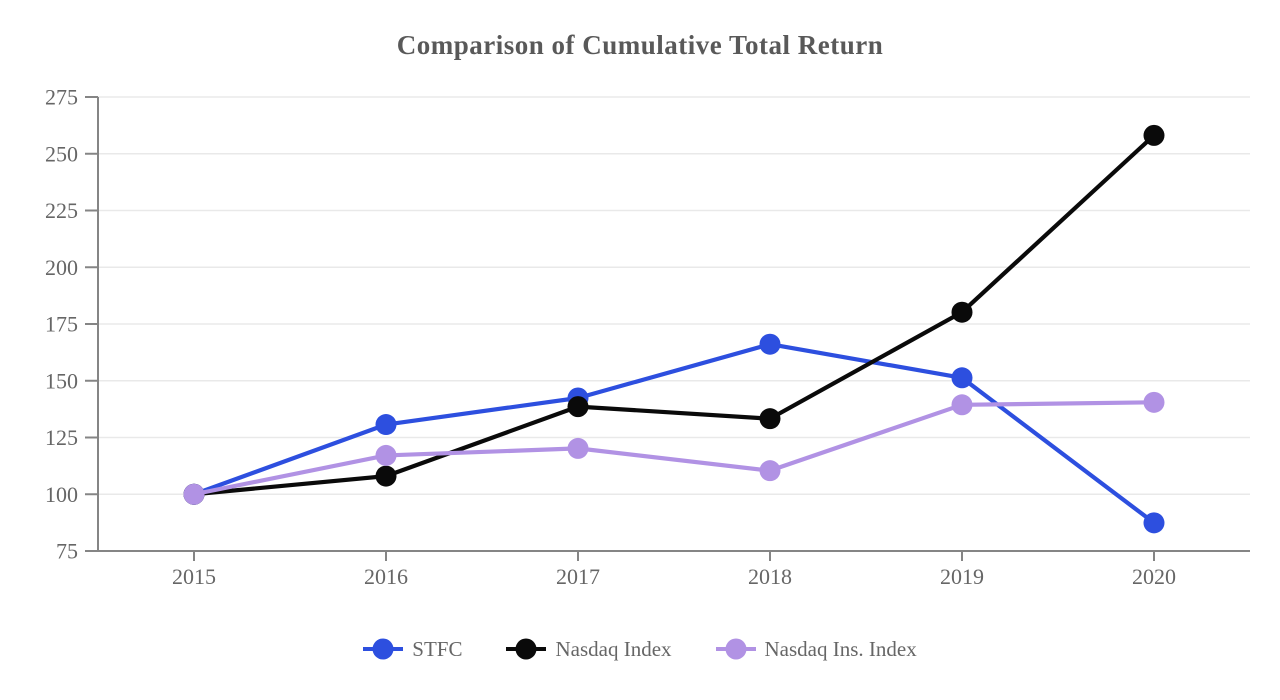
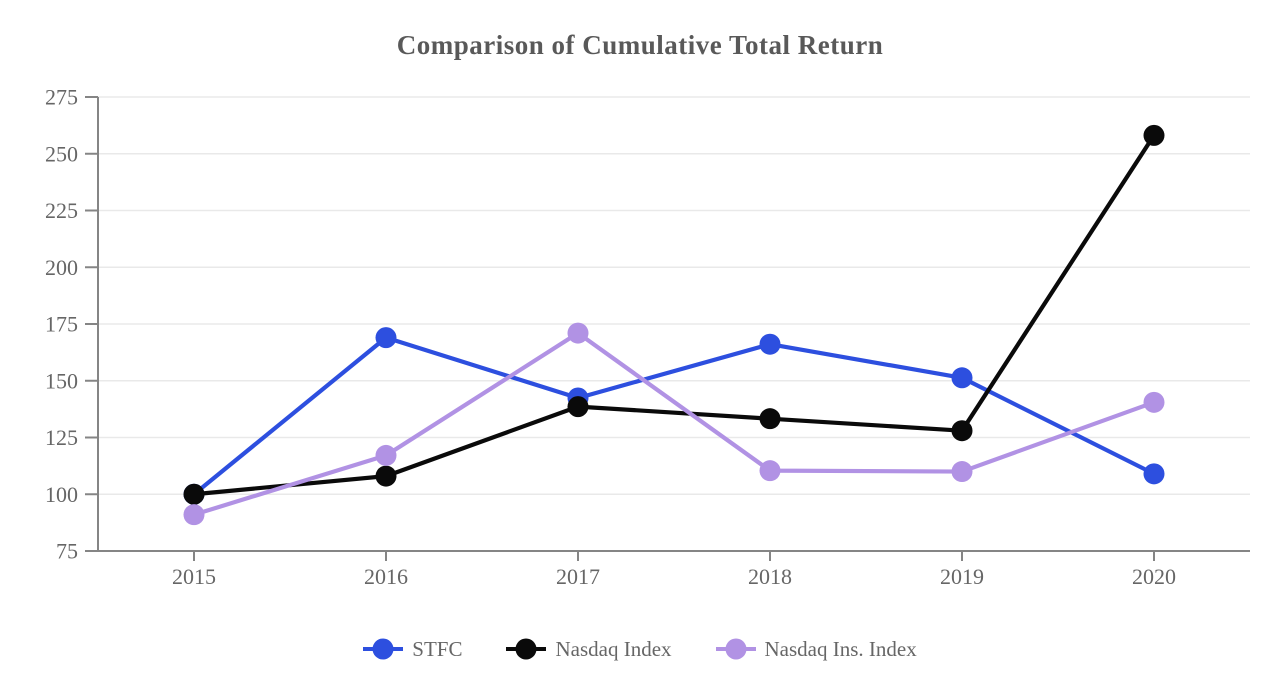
Nasdaq Ins. Index/2015: 100 -> 91
STFC/2016: 131 -> 169
Nasdaq Ins. Index/2017: 120 -> 171
Nasdaq Index/2019: 180 -> 128
Nasdaq Ins. Index/2019: 139 -> 110
STFC/2020: 87 -> 109
